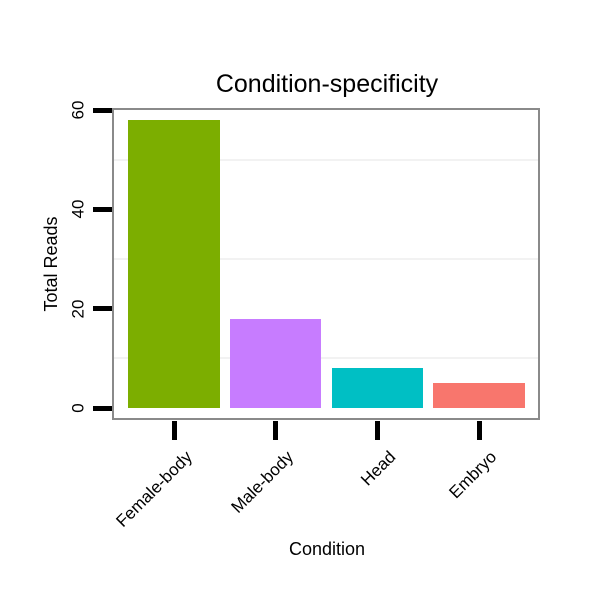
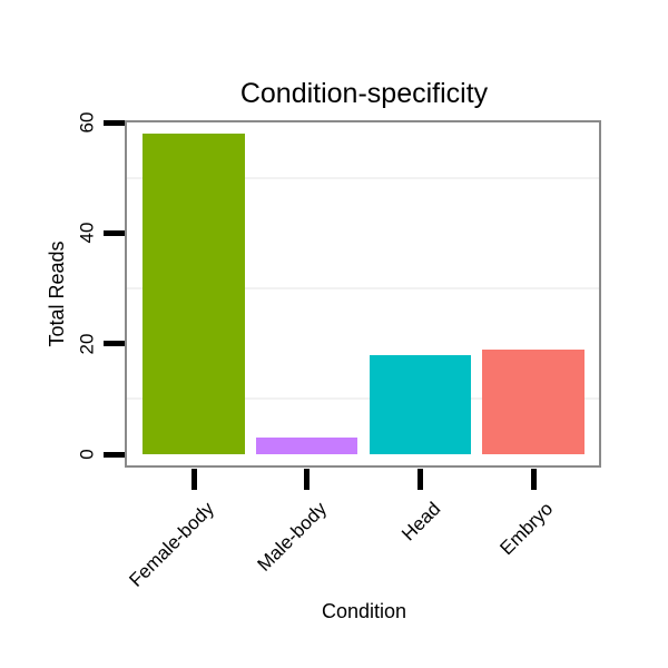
Male-body: 18 -> 3
Head: 8 -> 18
Embryo: 5 -> 19
